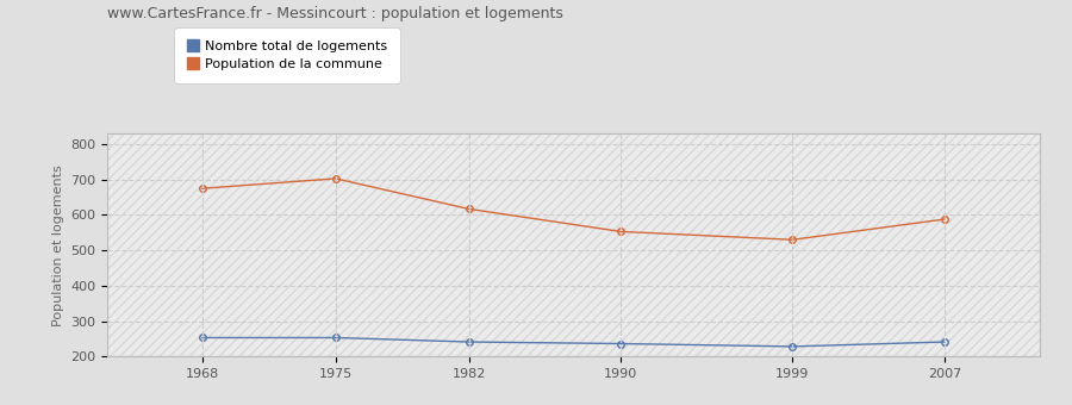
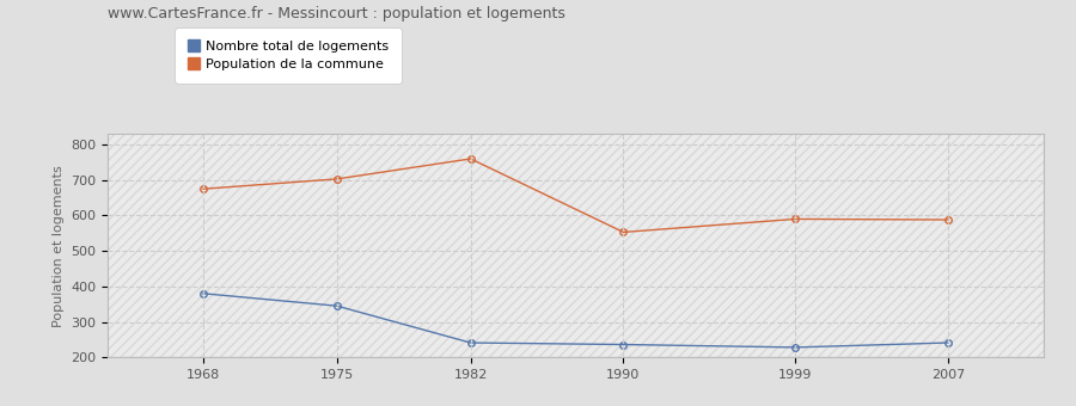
Nombre total de logements/1968: 253 -> 380
Nombre total de logements/1975: 253 -> 345
Population de la commune/1982: 617 -> 760
Population de la commune/1999: 530 -> 590
